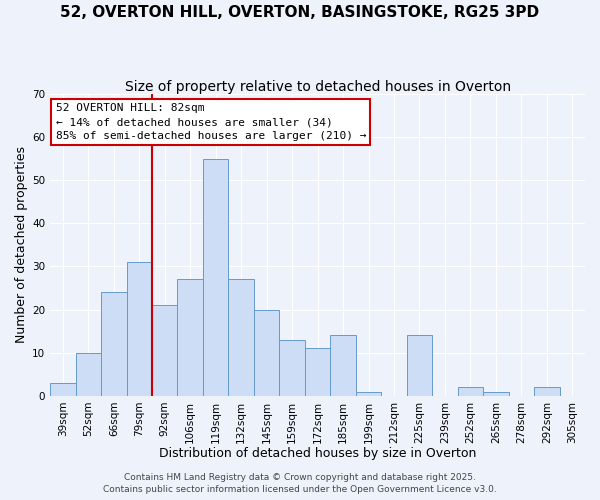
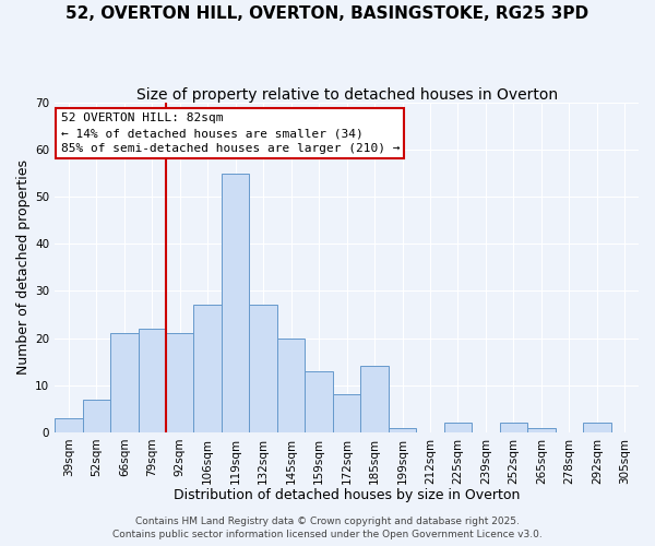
52sqm: 10 -> 7
66sqm: 24 -> 21
79sqm: 31 -> 22
172sqm: 11 -> 8
225sqm: 14 -> 2
